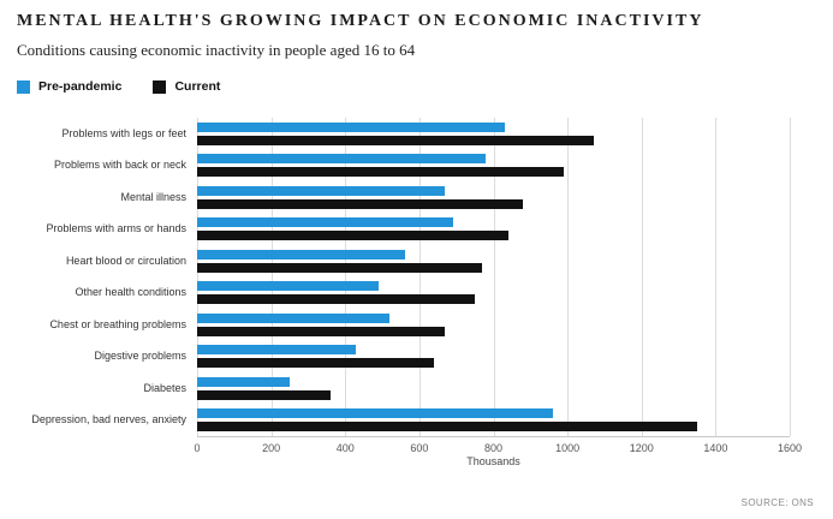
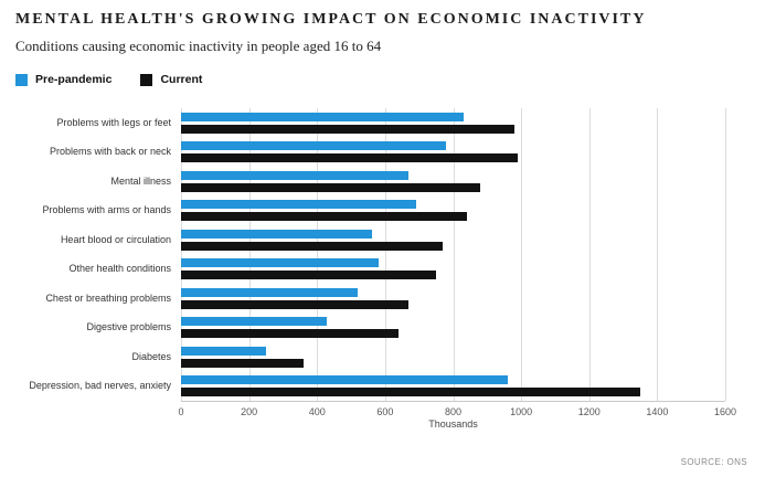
Current/Problems with legs or feet: 1070 -> 980
Pre-pandemic/Other health conditions: 490 -> 580
